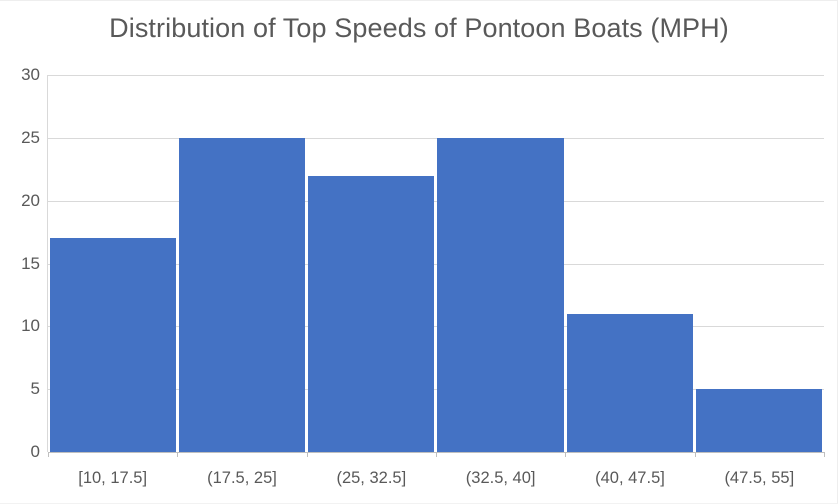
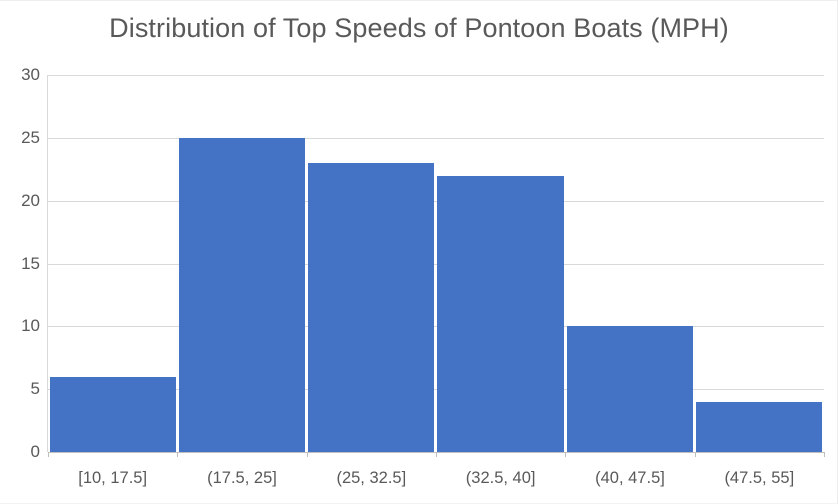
[10, 17.5]: 17 -> 6
(25, 32.5]: 22 -> 23
(32.5, 40]: 25 -> 22
(40, 47.5]: 11 -> 10
(47.5, 55]: 5 -> 4
